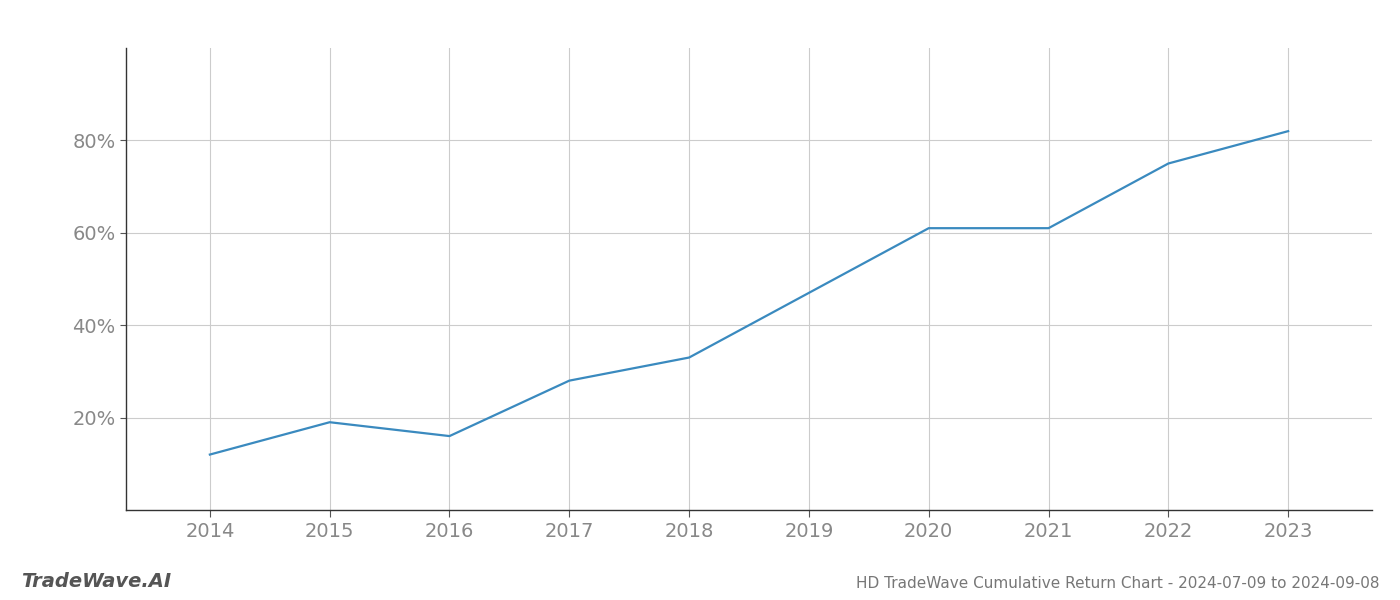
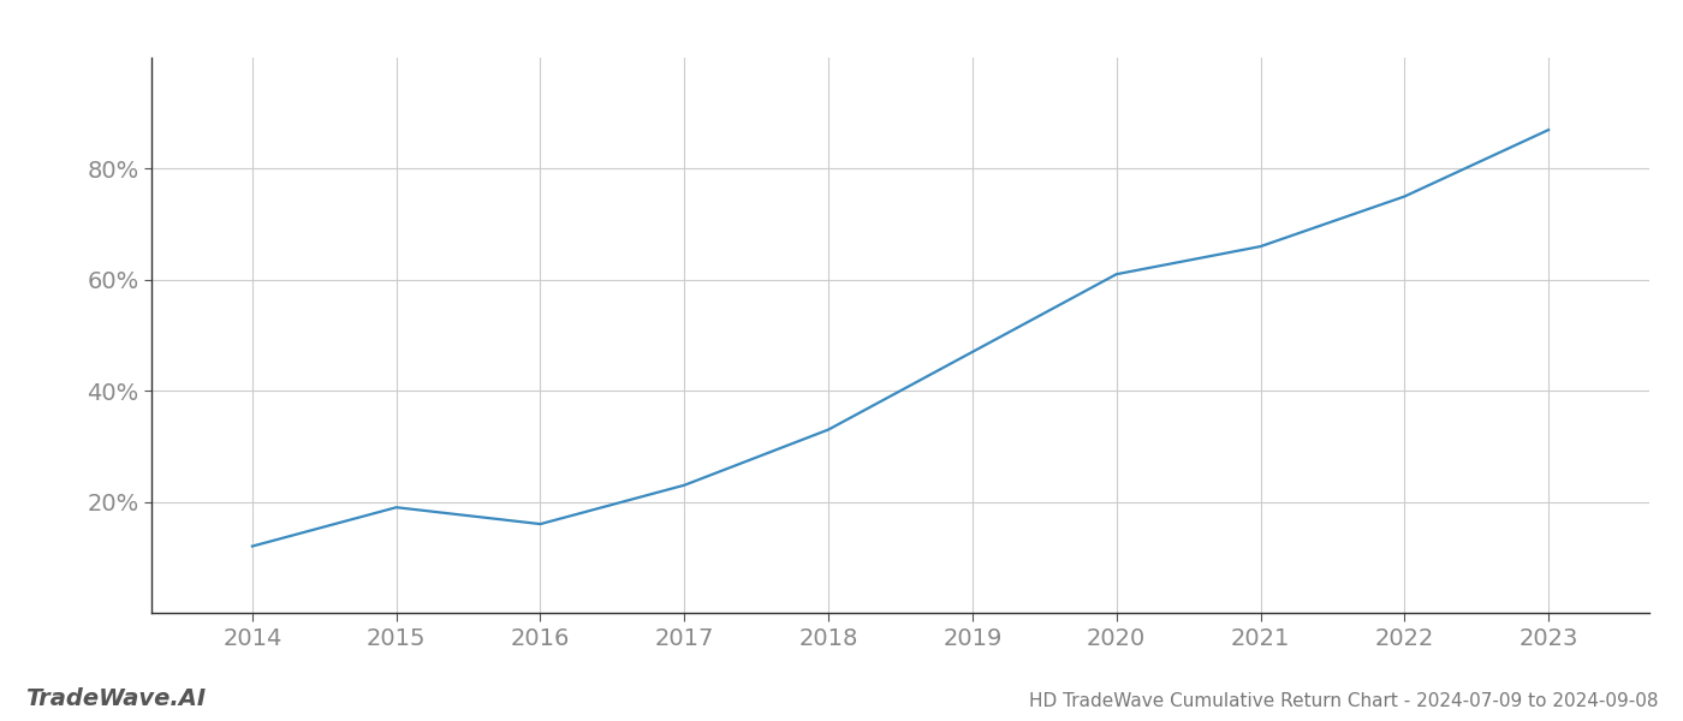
2017: 28% -> 23%
2021: 61% -> 66%
2023: 82% -> 87%
